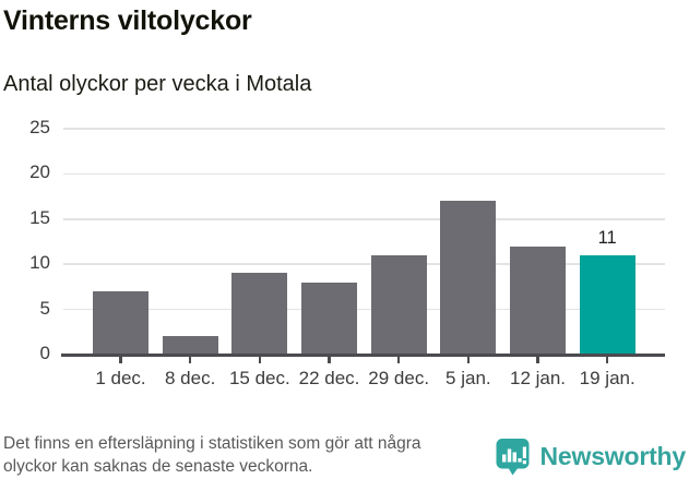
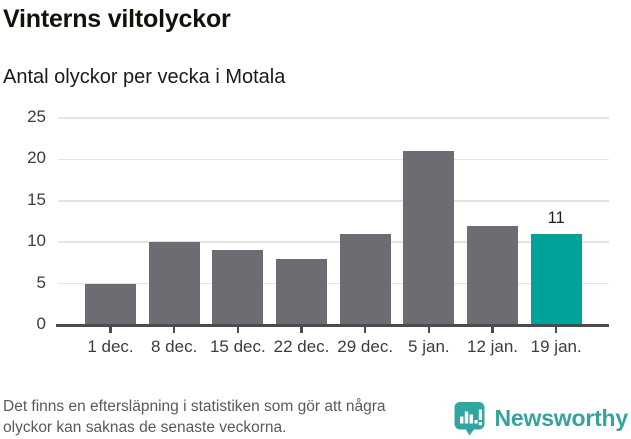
1 dec.: 7 -> 5
8 dec.: 2 -> 10
5 jan.: 17 -> 21
